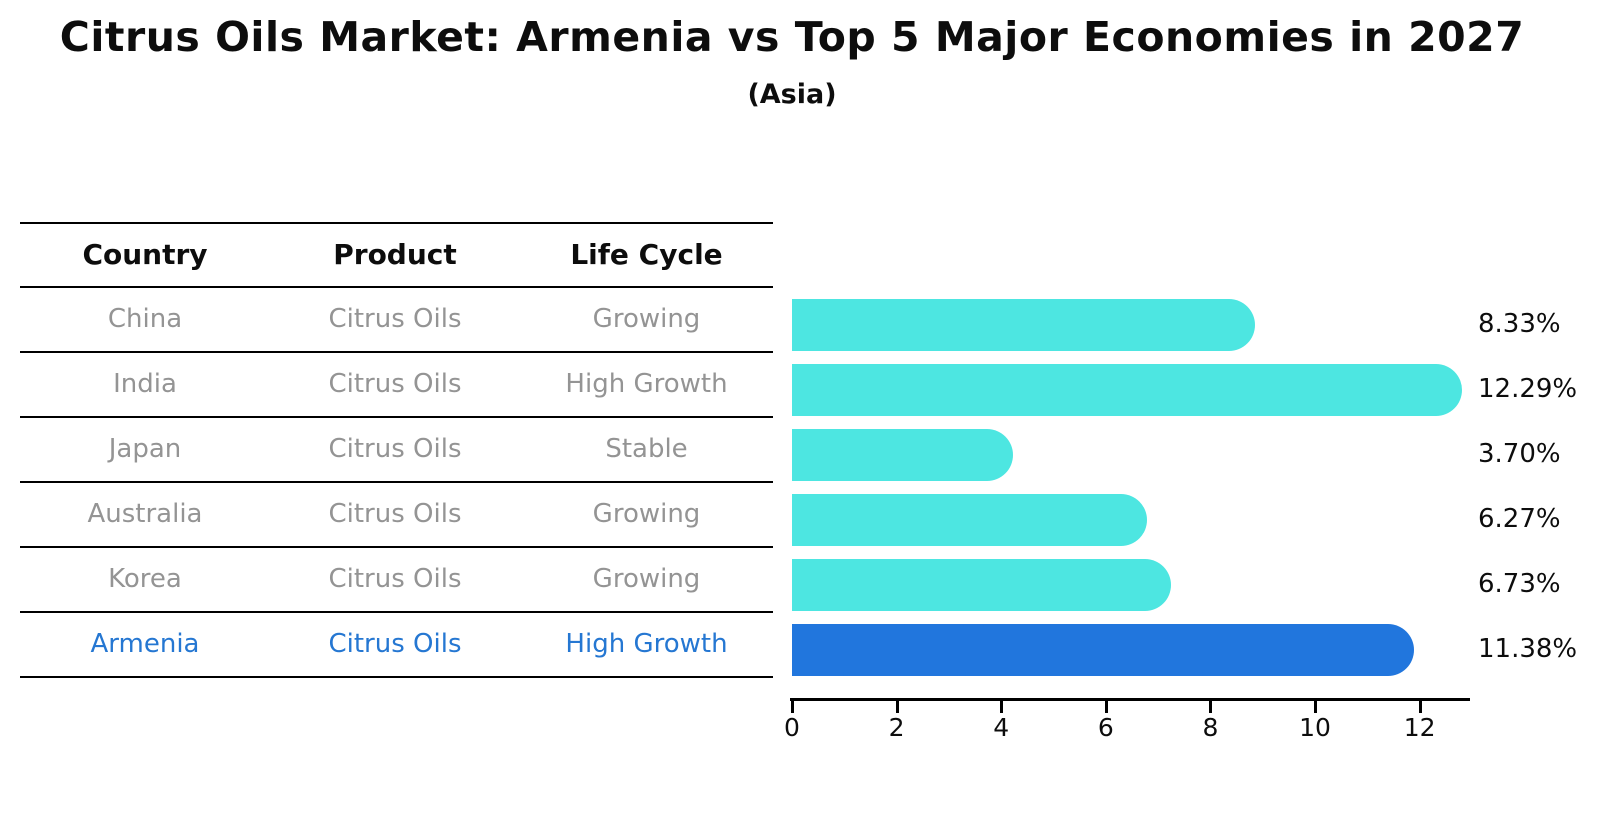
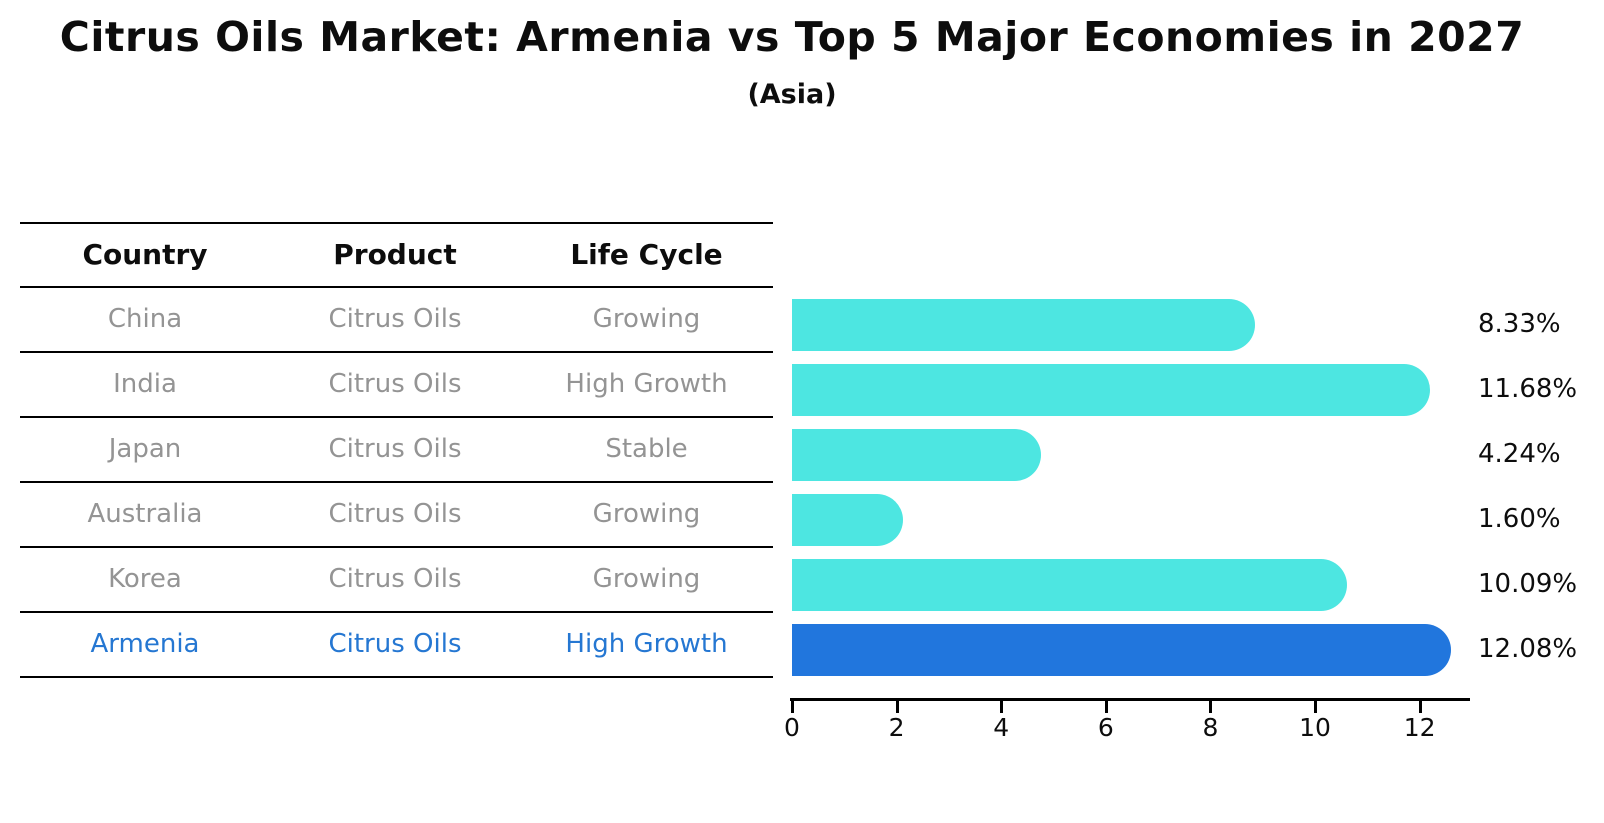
India: 12.29% -> 11.68%
Japan: 3.70% -> 4.24%
Australia: 6.27% -> 1.60%
Korea: 6.73% -> 10.09%
Armenia: 11.38% -> 12.08%
